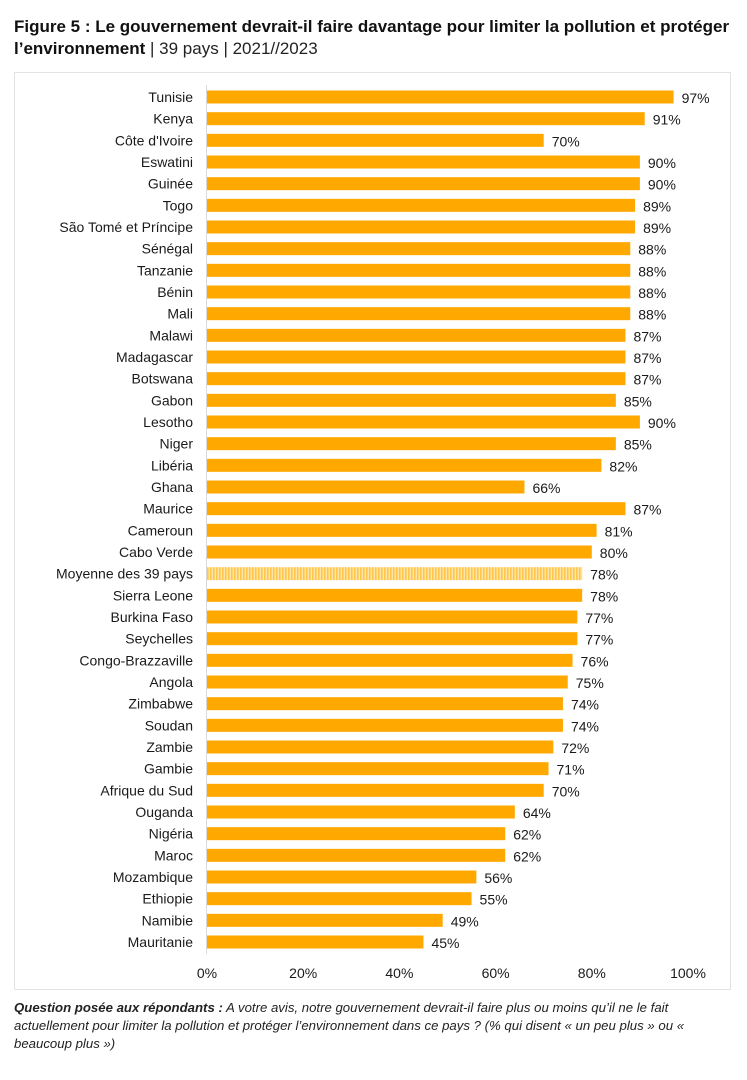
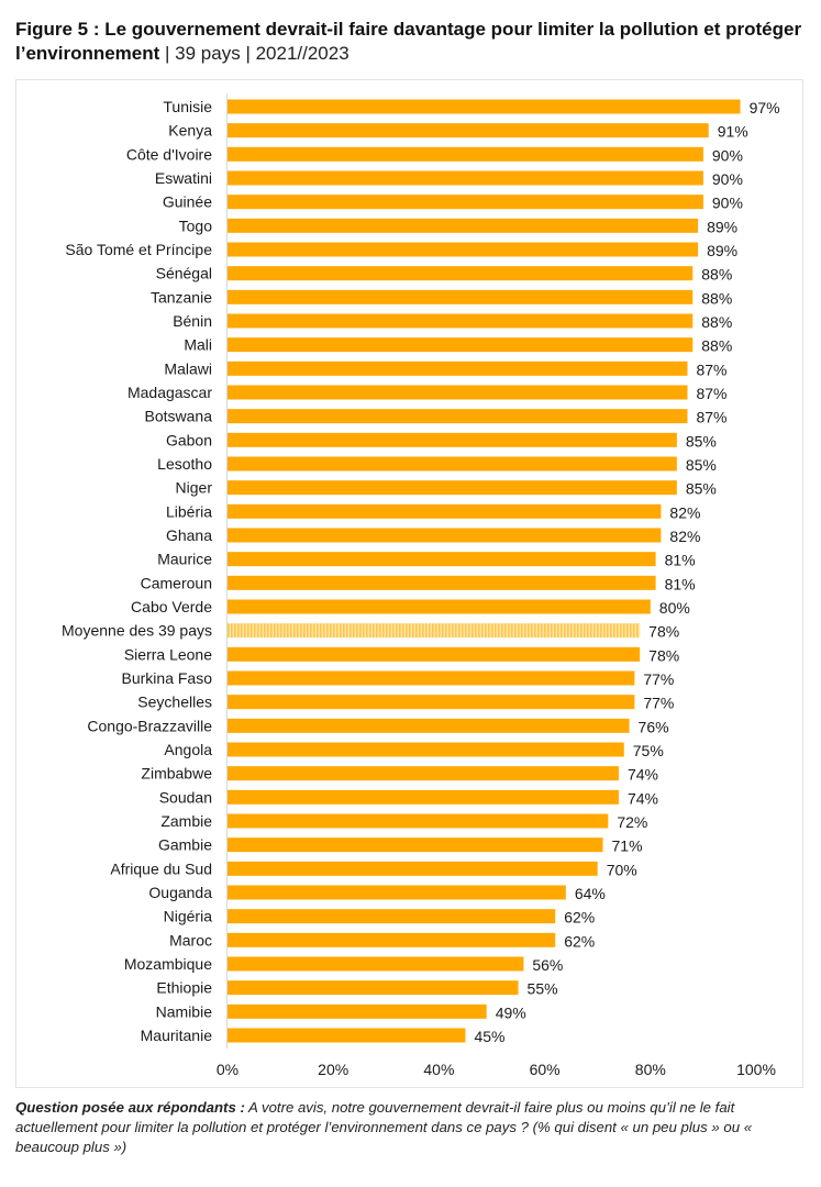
Côte d'Ivoire: 70% -> 90%
Lesotho: 90% -> 85%
Ghana: 66% -> 82%
Maurice: 87% -> 81%
